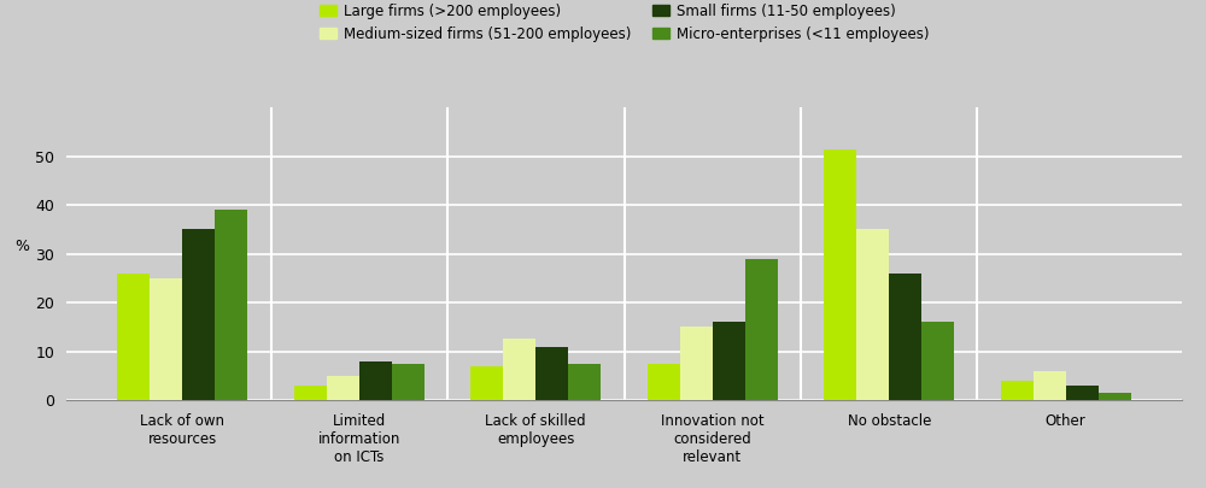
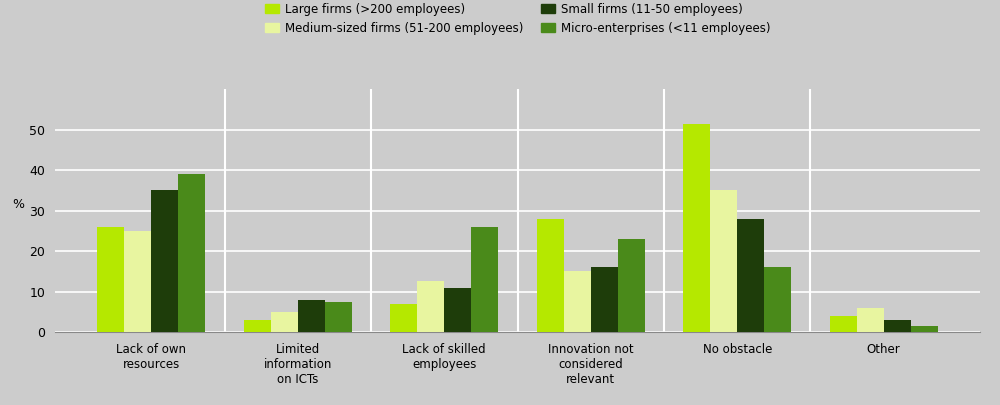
Micro-enterprises (<11 employees)/Lack of skilled employees: 7.5 -> 26.0
Large firms (>200 employees)/Innovation not considered relevant: 7.5 -> 28.0
Micro-enterprises (<11 employees)/Innovation not considered relevant: 29.0 -> 23.0
Small firms (11-50 employees)/No obstacle: 26 -> 28
